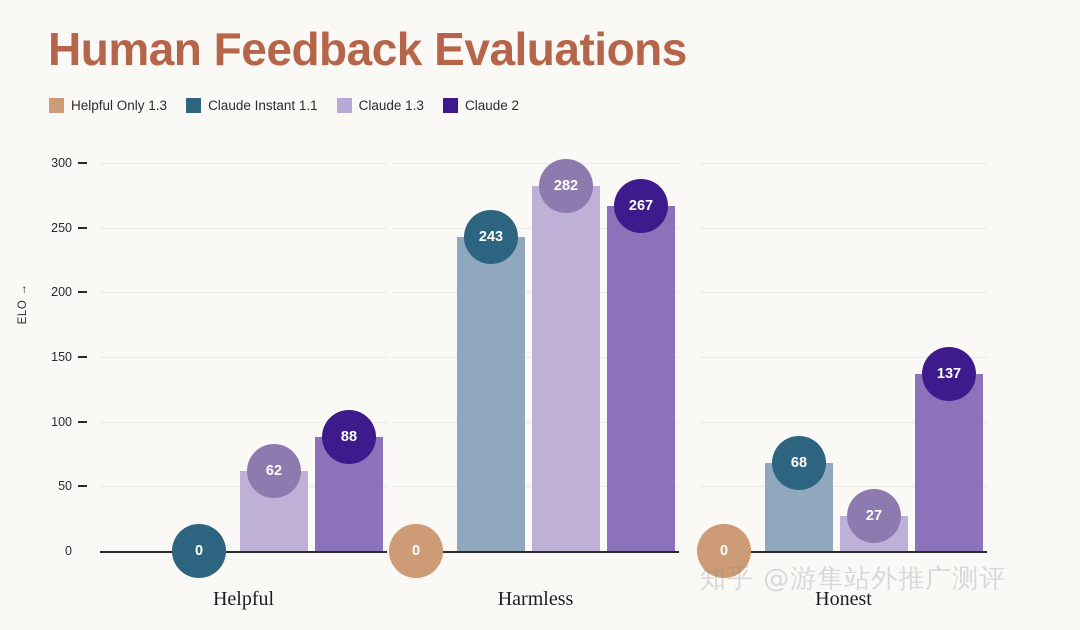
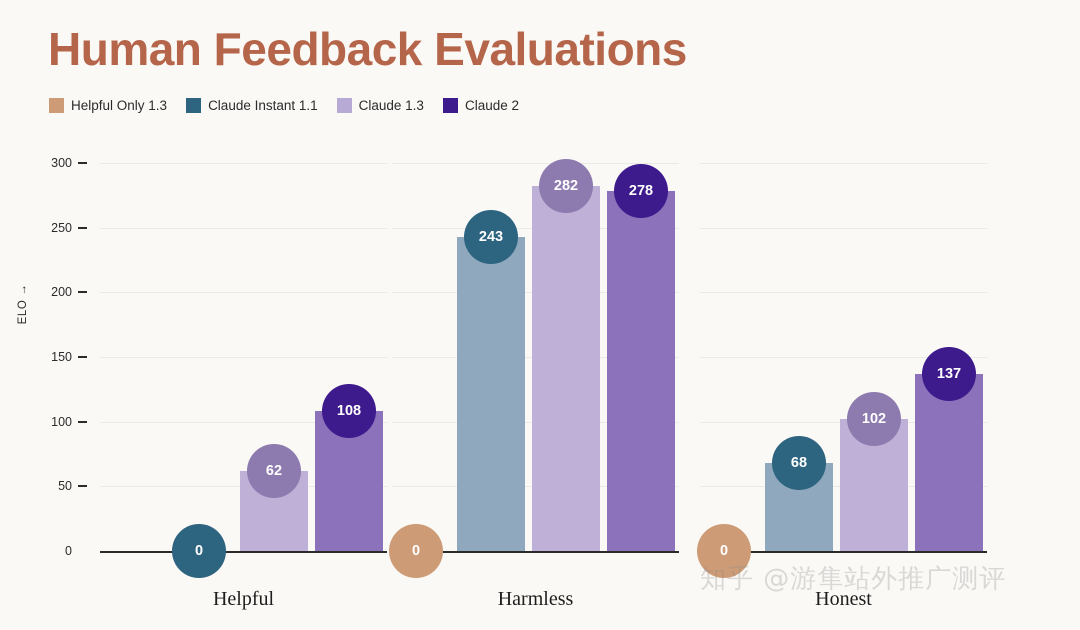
Claude 2/Helpful: 88 -> 108
Claude 2/Harmless: 267 -> 278
Claude 1.3/Honest: 27 -> 102
